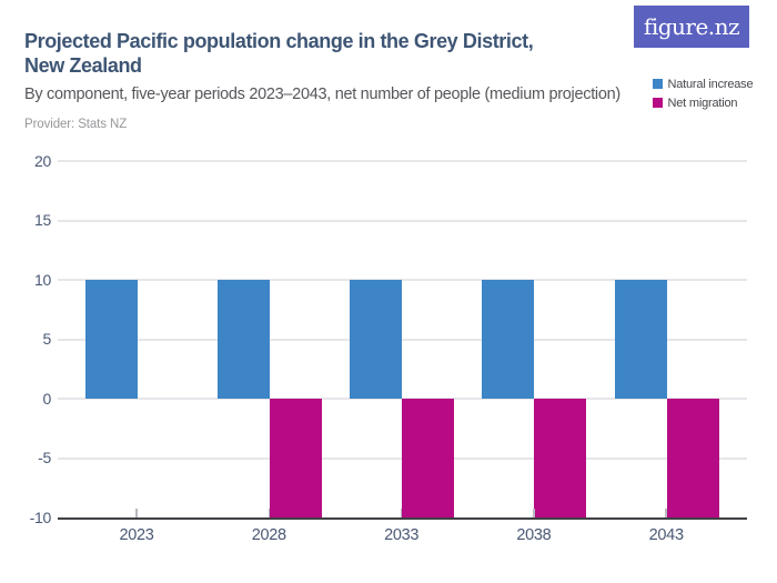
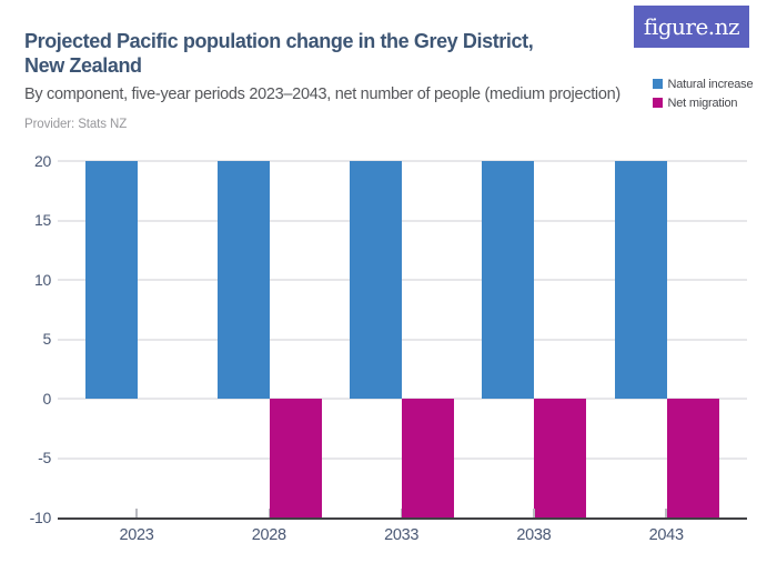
Natural increase/2023: 10 -> 20
Natural increase/2028: 10 -> 20
Natural increase/2033: 10 -> 20
Natural increase/2038: 10 -> 20
Natural increase/2043: 10 -> 20
